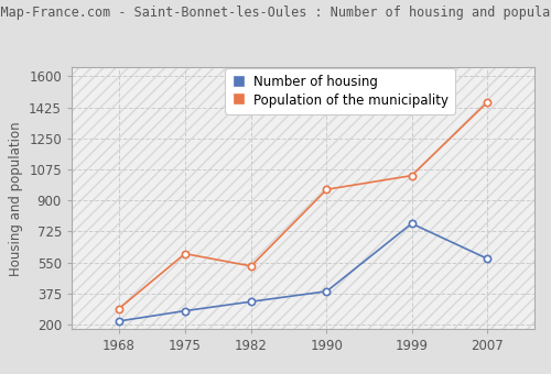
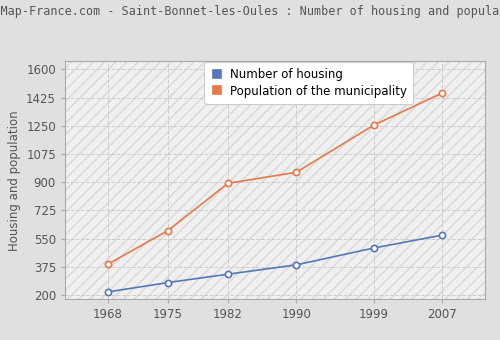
Population of the municipality/1968: 290 -> 390
Population of the municipality/1982: 530 -> 890
Number of housing/1999: 770 -> 490
Population of the municipality/1999: 1040 -> 1250
